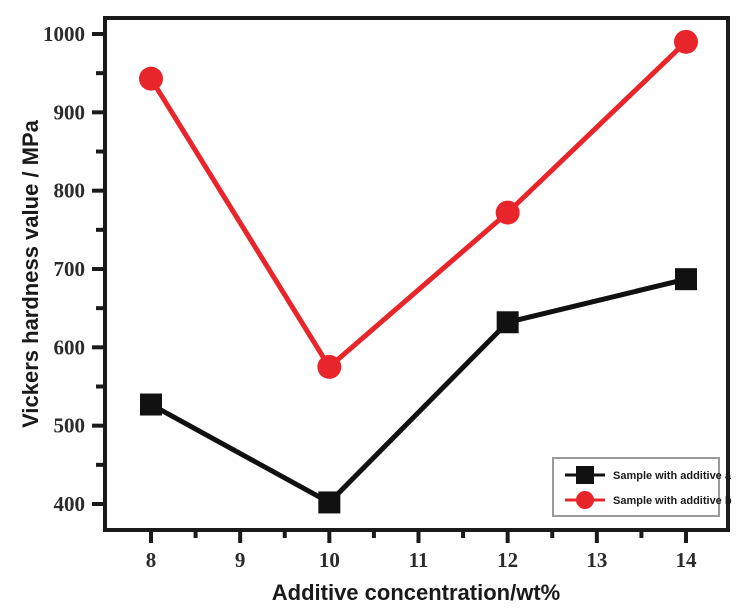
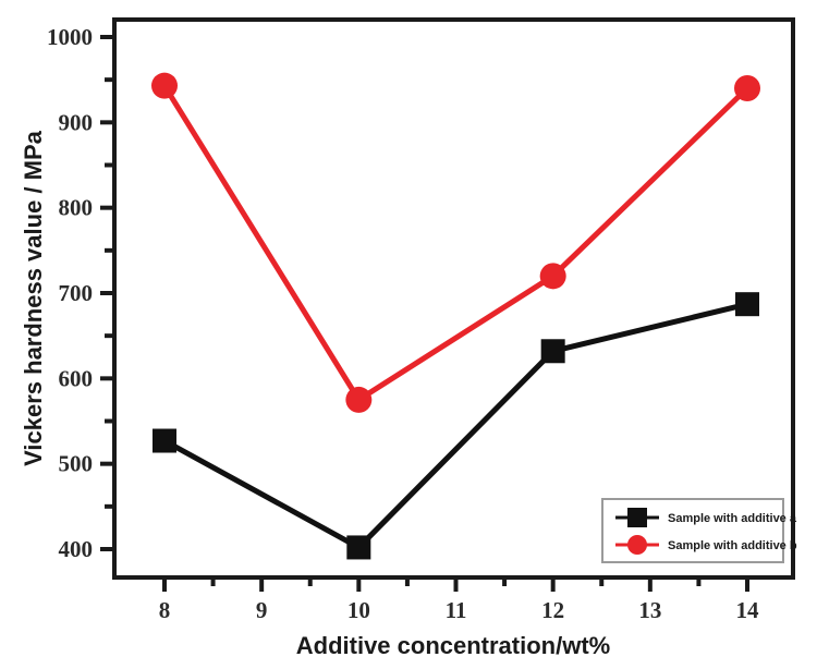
Sample with additive b/12: 770 -> 720
Sample with additive b/14: 990 -> 940
